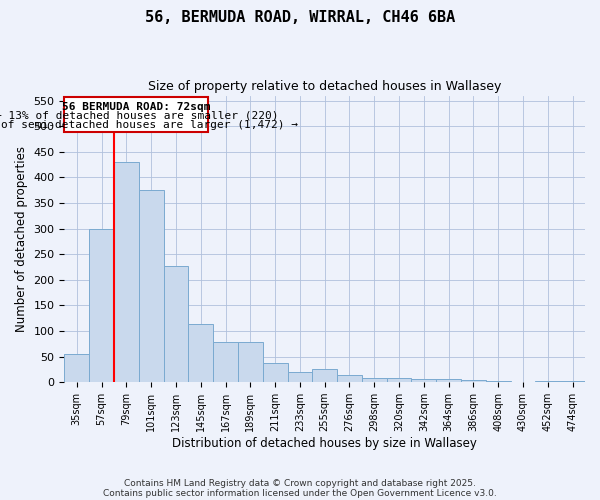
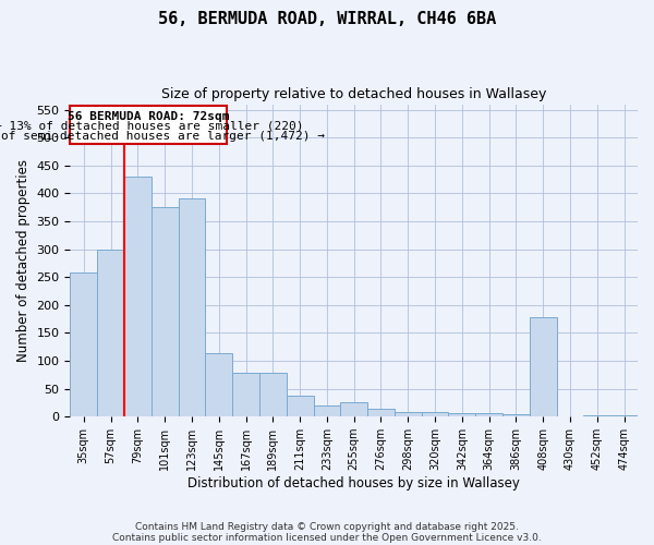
35sqm: 55 -> 258
123sqm: 228 -> 392
408sqm: 2 -> 178
